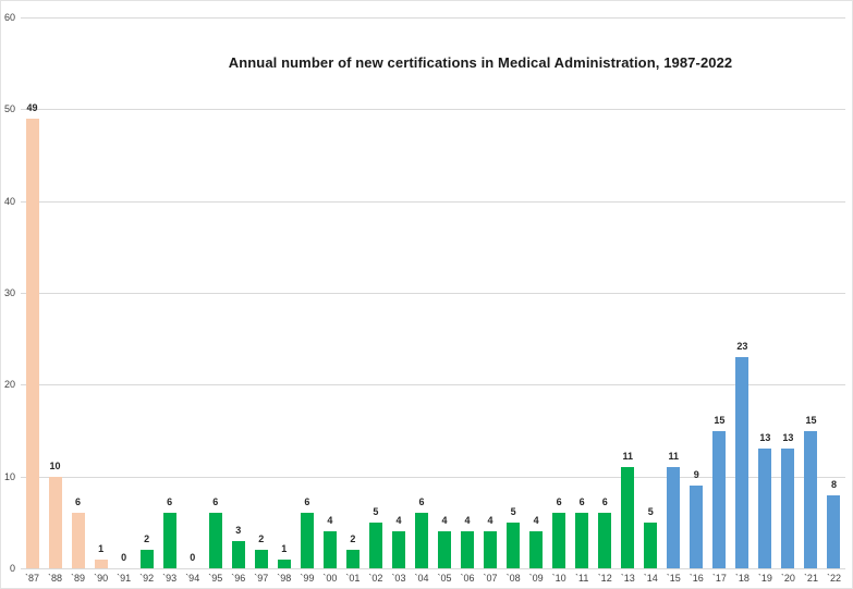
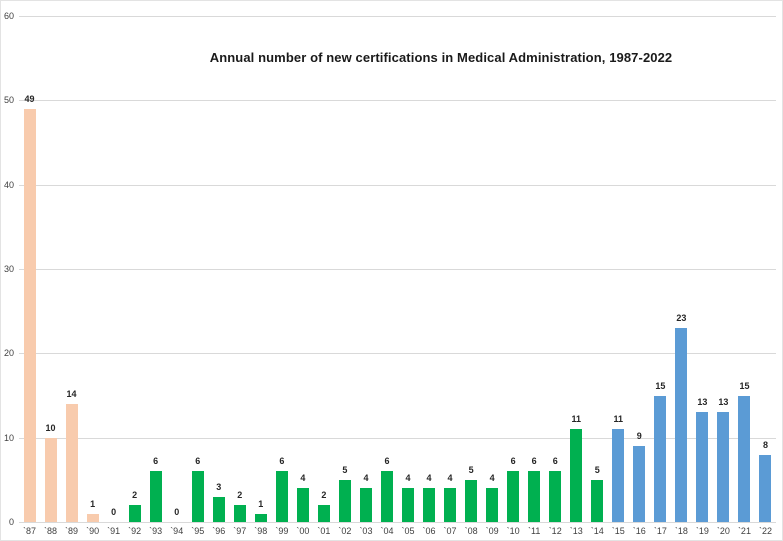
`89: 6 -> 14
